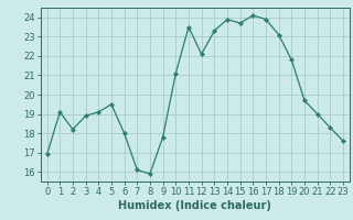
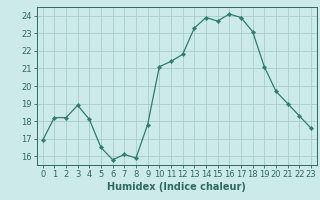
1: 19.1 -> 18.2
4: 19.1 -> 18.1
5: 19.5 -> 16.5
6: 18.0 -> 15.8
11: 23.5 -> 21.4
12: 22.1 -> 21.8
19: 21.8 -> 21.1
